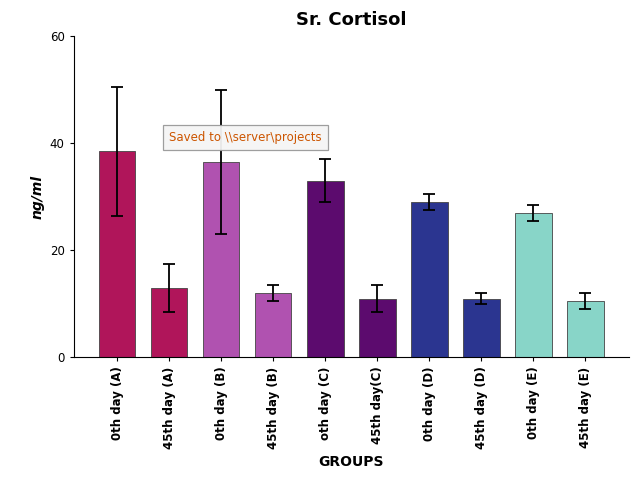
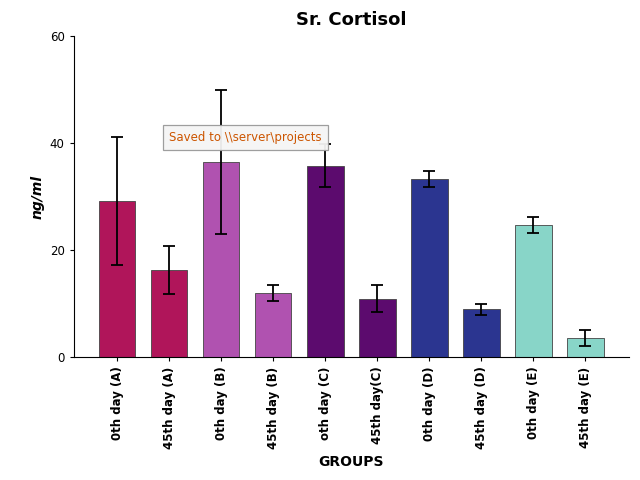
0th day (A): 38.5 -> 29.2
45th day (A): 13.0 -> 16.4
oth day (C): 33.0 -> 35.8
0th day (D): 29.0 -> 33.4
45th day (D): 11.0 -> 9.0
0th day (E): 27.0 -> 24.8
45th day (E): 10.5 -> 3.6
